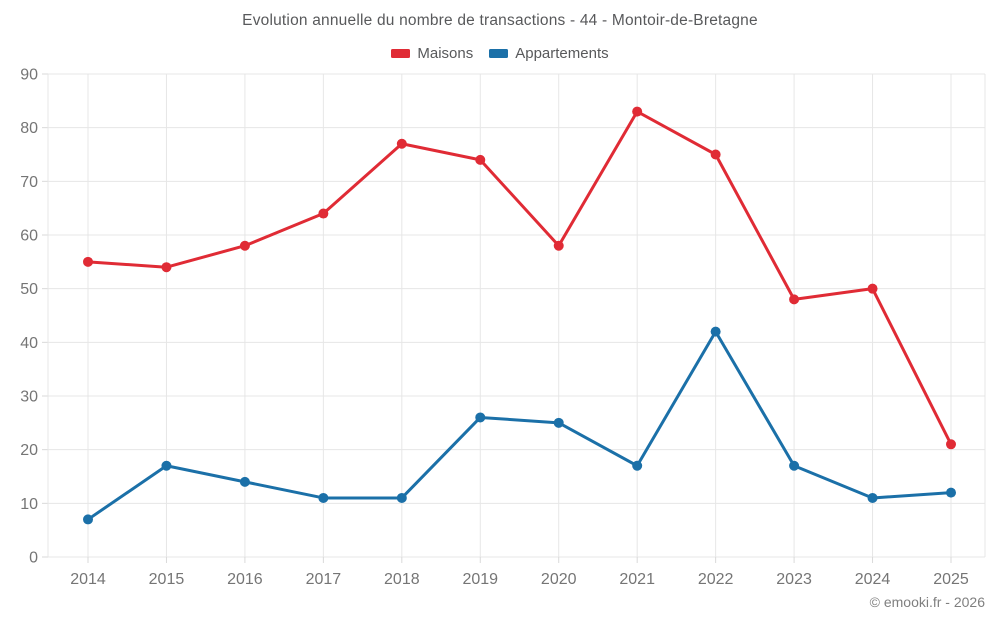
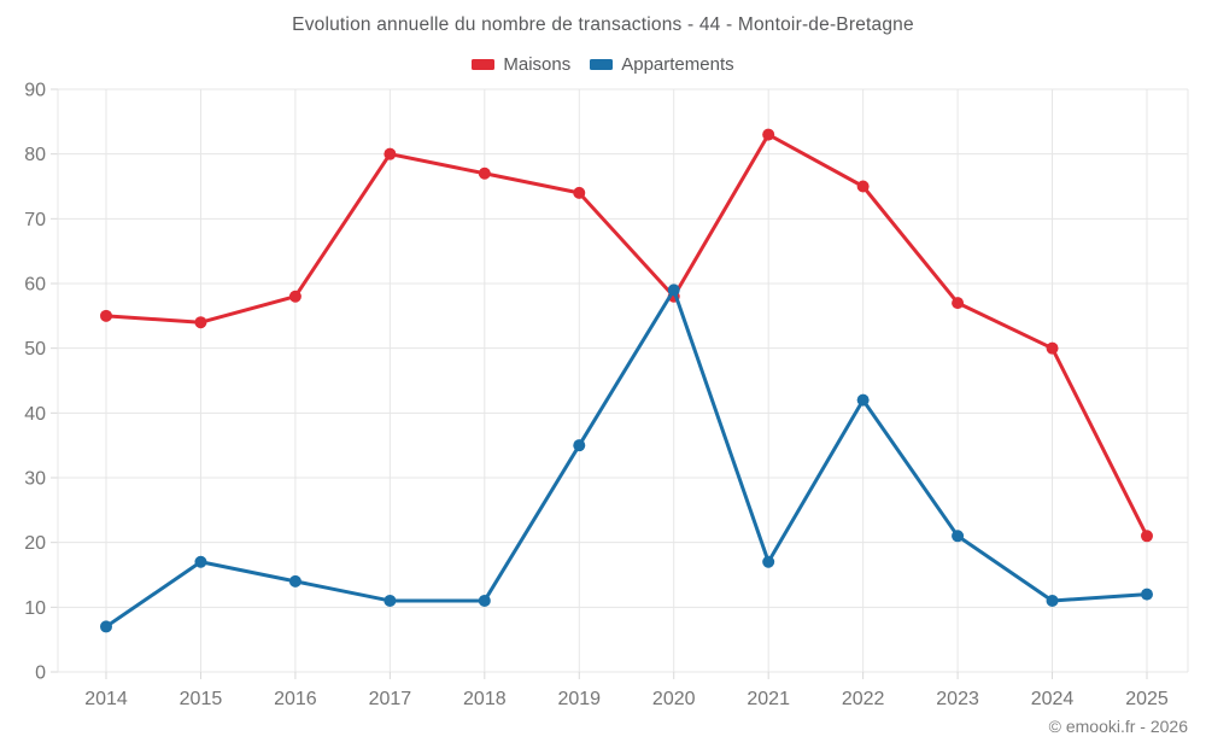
Maisons/2017: 64 -> 80
Appartements/2019: 26 -> 35
Appartements/2020: 25 -> 59
Maisons/2023: 48 -> 57
Appartements/2023: 17 -> 21
